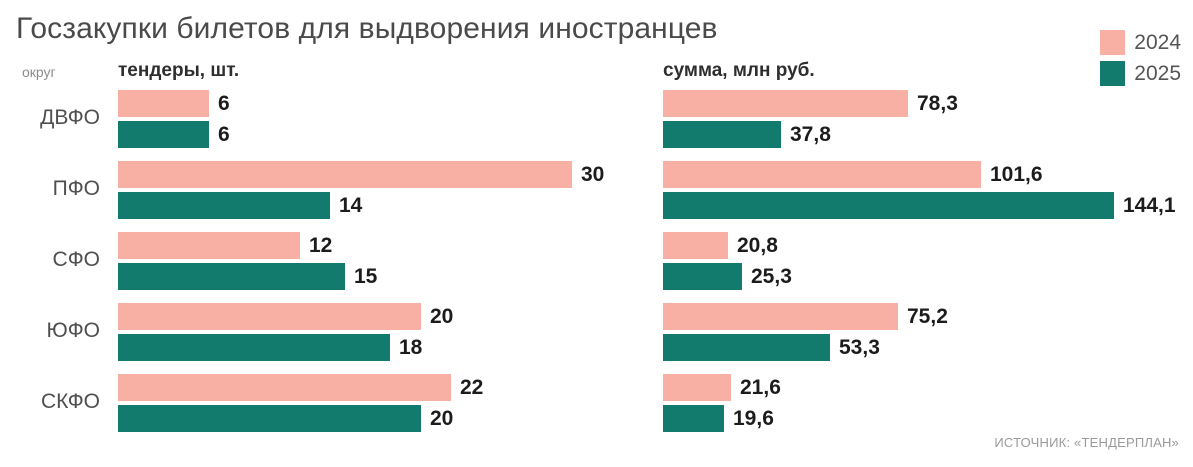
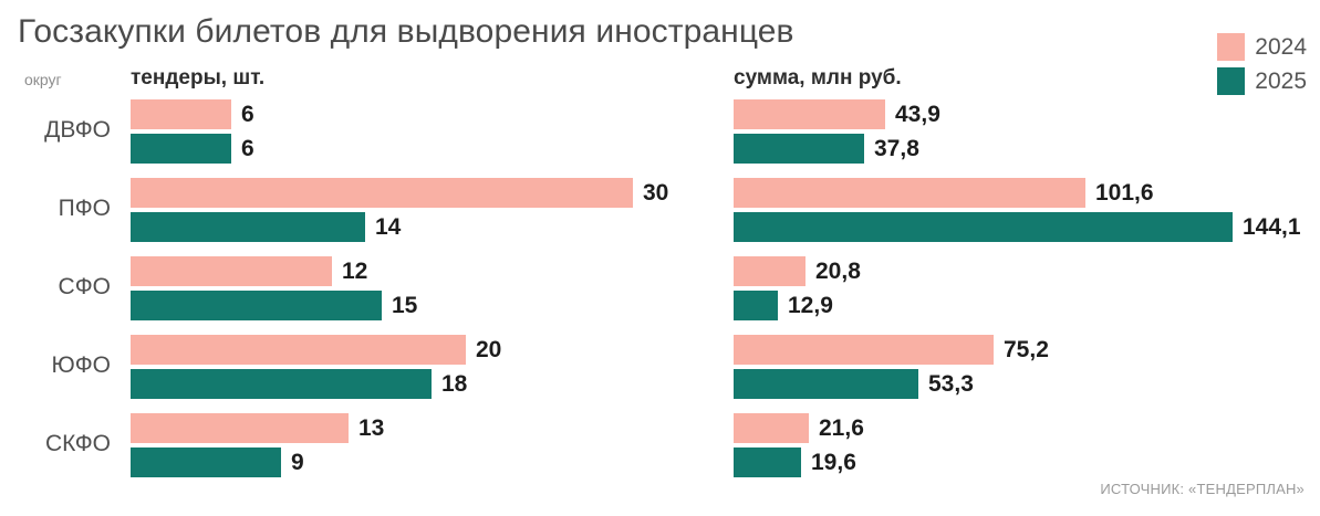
тендеры, шт./2024/СКФО: 22 -> 13
тендеры, шт./2025/СКФО: 20 -> 9
сумма, млн руб./2024/ДВФО: 78,3 -> 43,9
сумма, млн руб./2025/СФО: 25,3 -> 12,9
